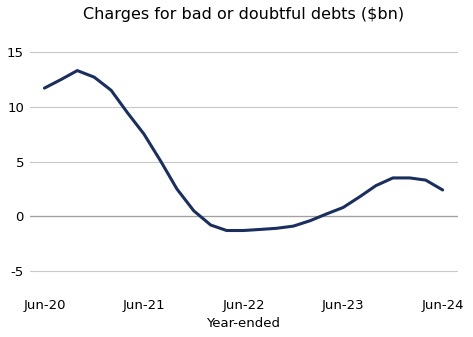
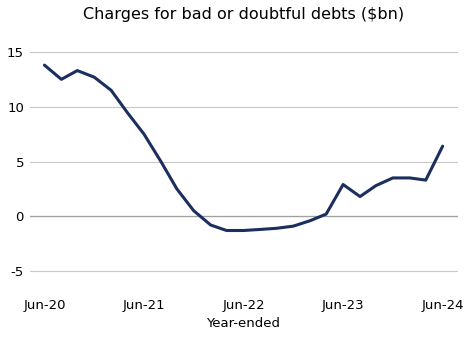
Jun-20: 11.7 -> 13.8
Jun-23: 0.8 -> 2.9
Jun-24: 2.4 -> 6.4
